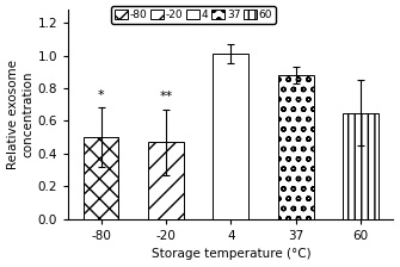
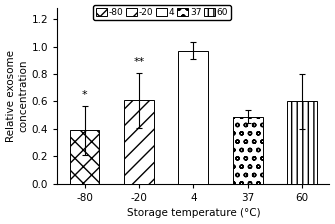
-80: 0.50 -> 0.39
-20: 0.47 -> 0.61
4: 1.01 -> 0.97
37: 0.88 -> 0.49
60: 0.65 -> 0.60
